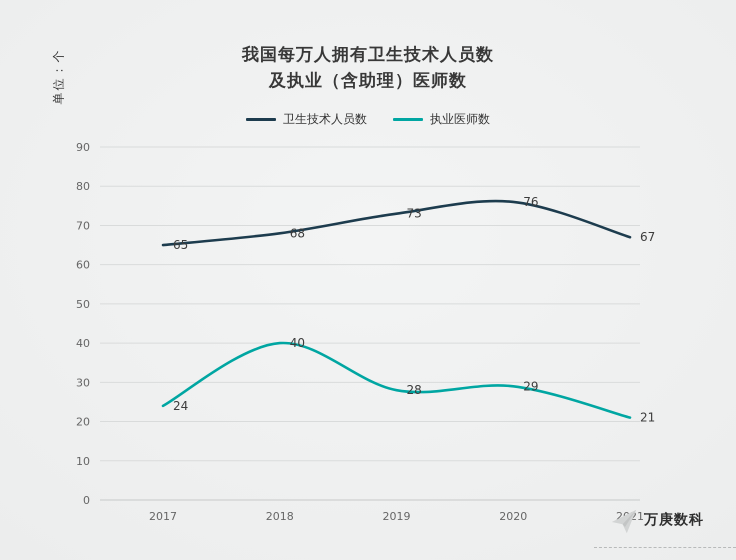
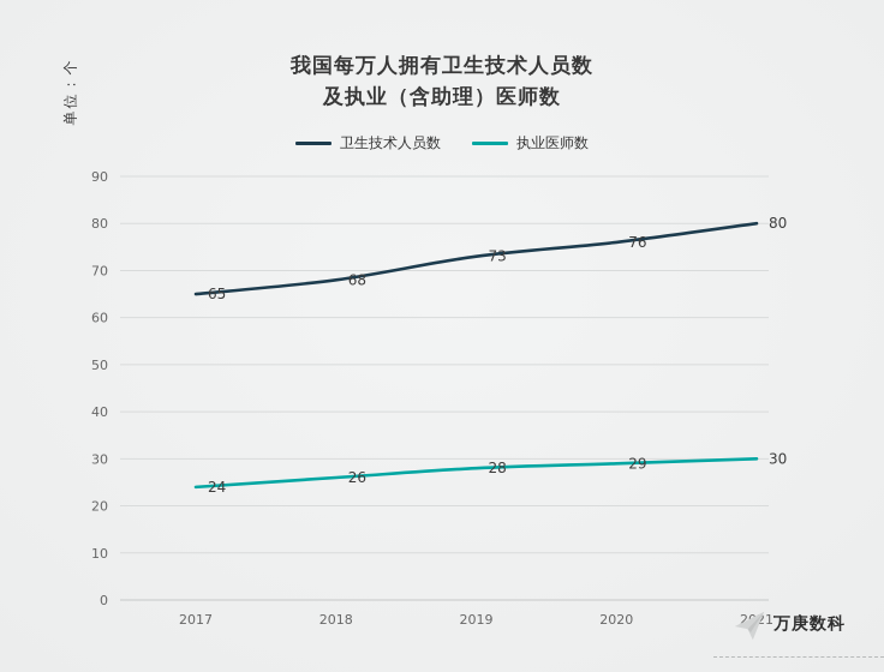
执业医师数/2018: 40 -> 26
卫生技术人员数/2021: 67 -> 80
执业医师数/2021: 21 -> 30
